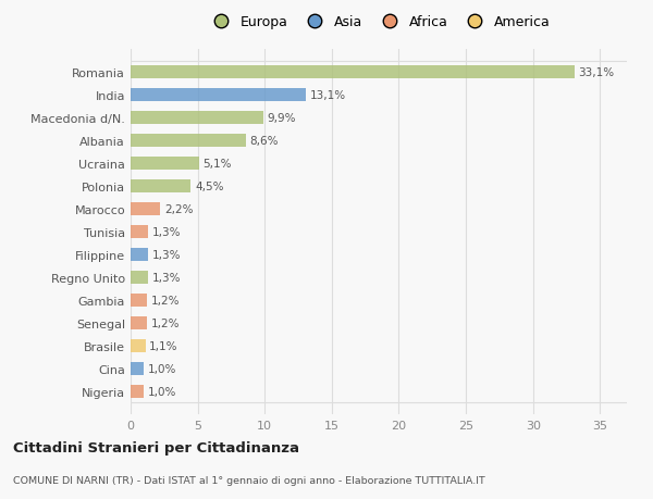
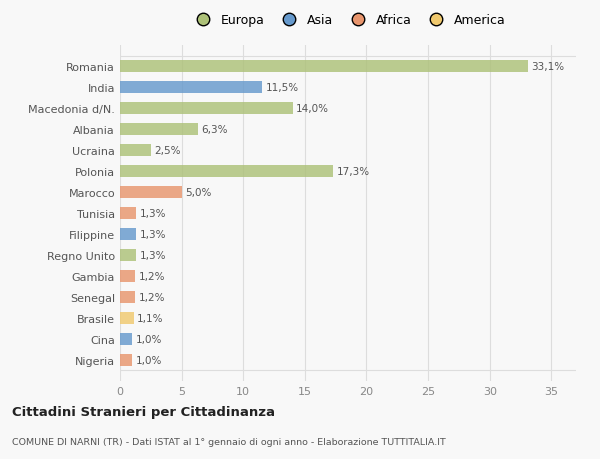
India: 13,1% -> 11,5%
Macedonia d/N.: 9,9% -> 14,0%
Albania: 8,6% -> 6,3%
Ucraina: 5,1% -> 2,5%
Polonia: 4,5% -> 17,3%
Marocco: 2,2% -> 5,0%
